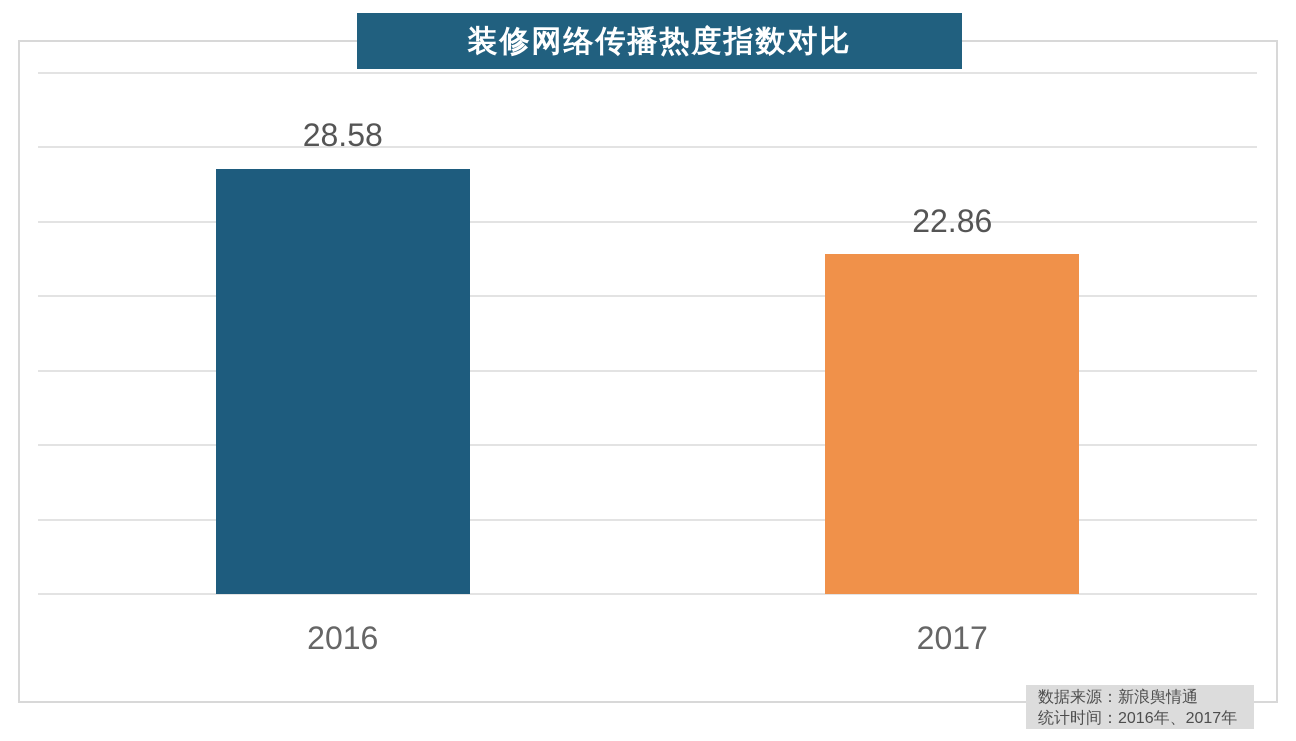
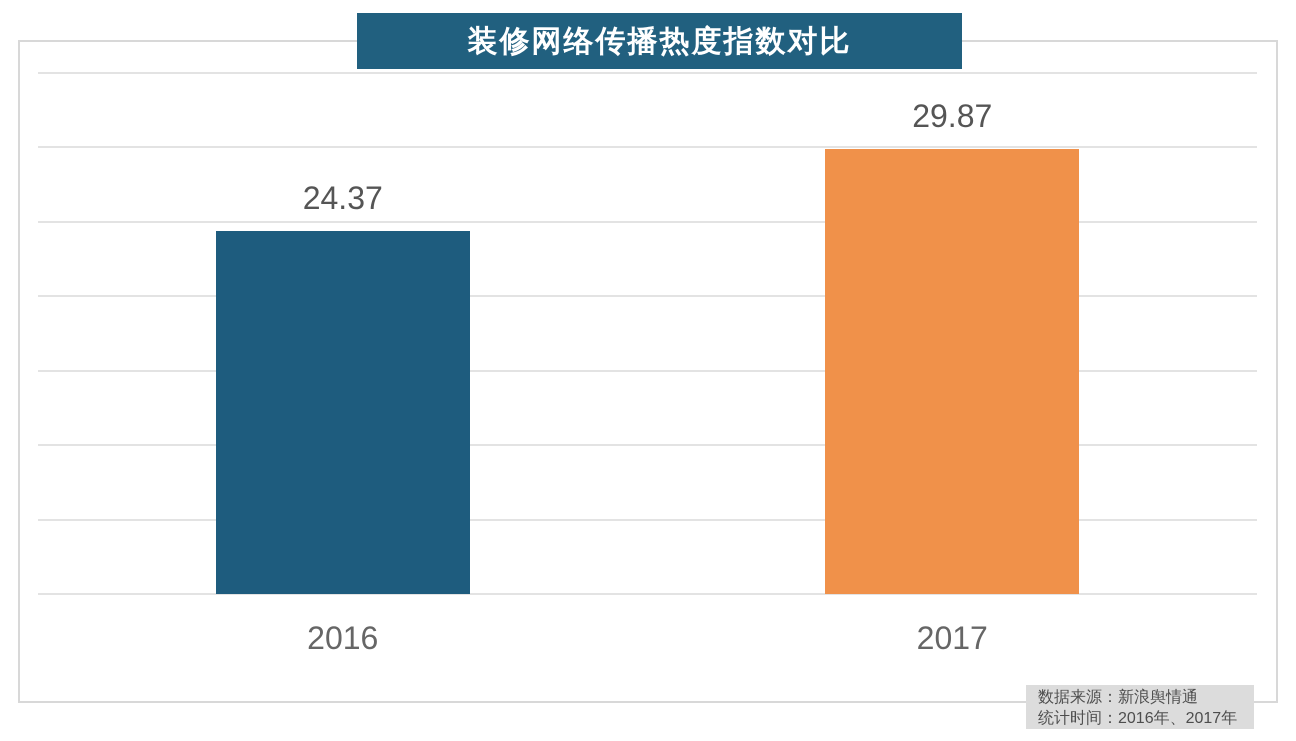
2016: 28.58 -> 24.37
2017: 22.86 -> 29.87
